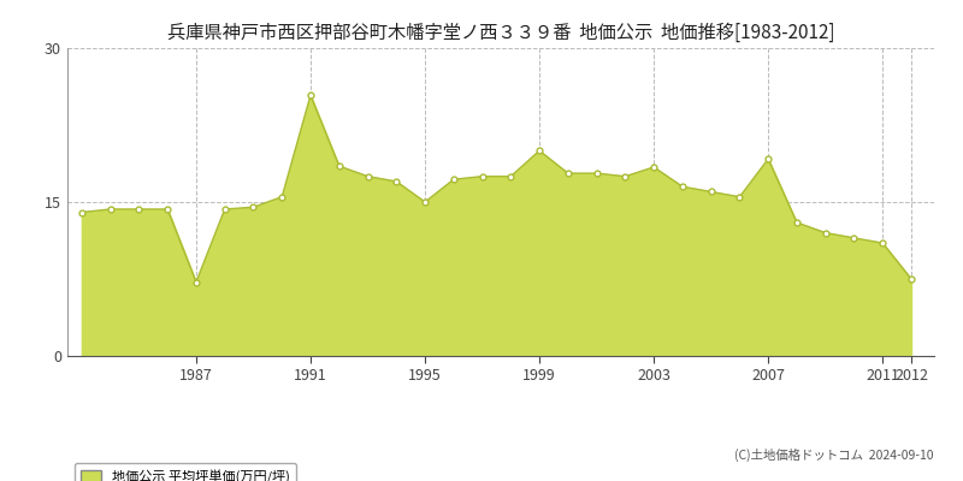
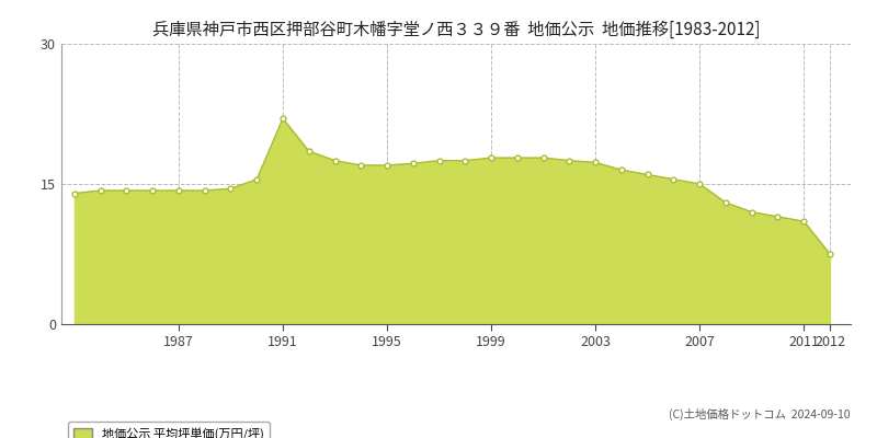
1987: 7.2 -> 14.3
1991: 25.4 -> 22.0
1995: 15.0 -> 17.0
1999: 20.0 -> 17.8
2003: 18.4 -> 17.3
2007: 19.2 -> 15.0
